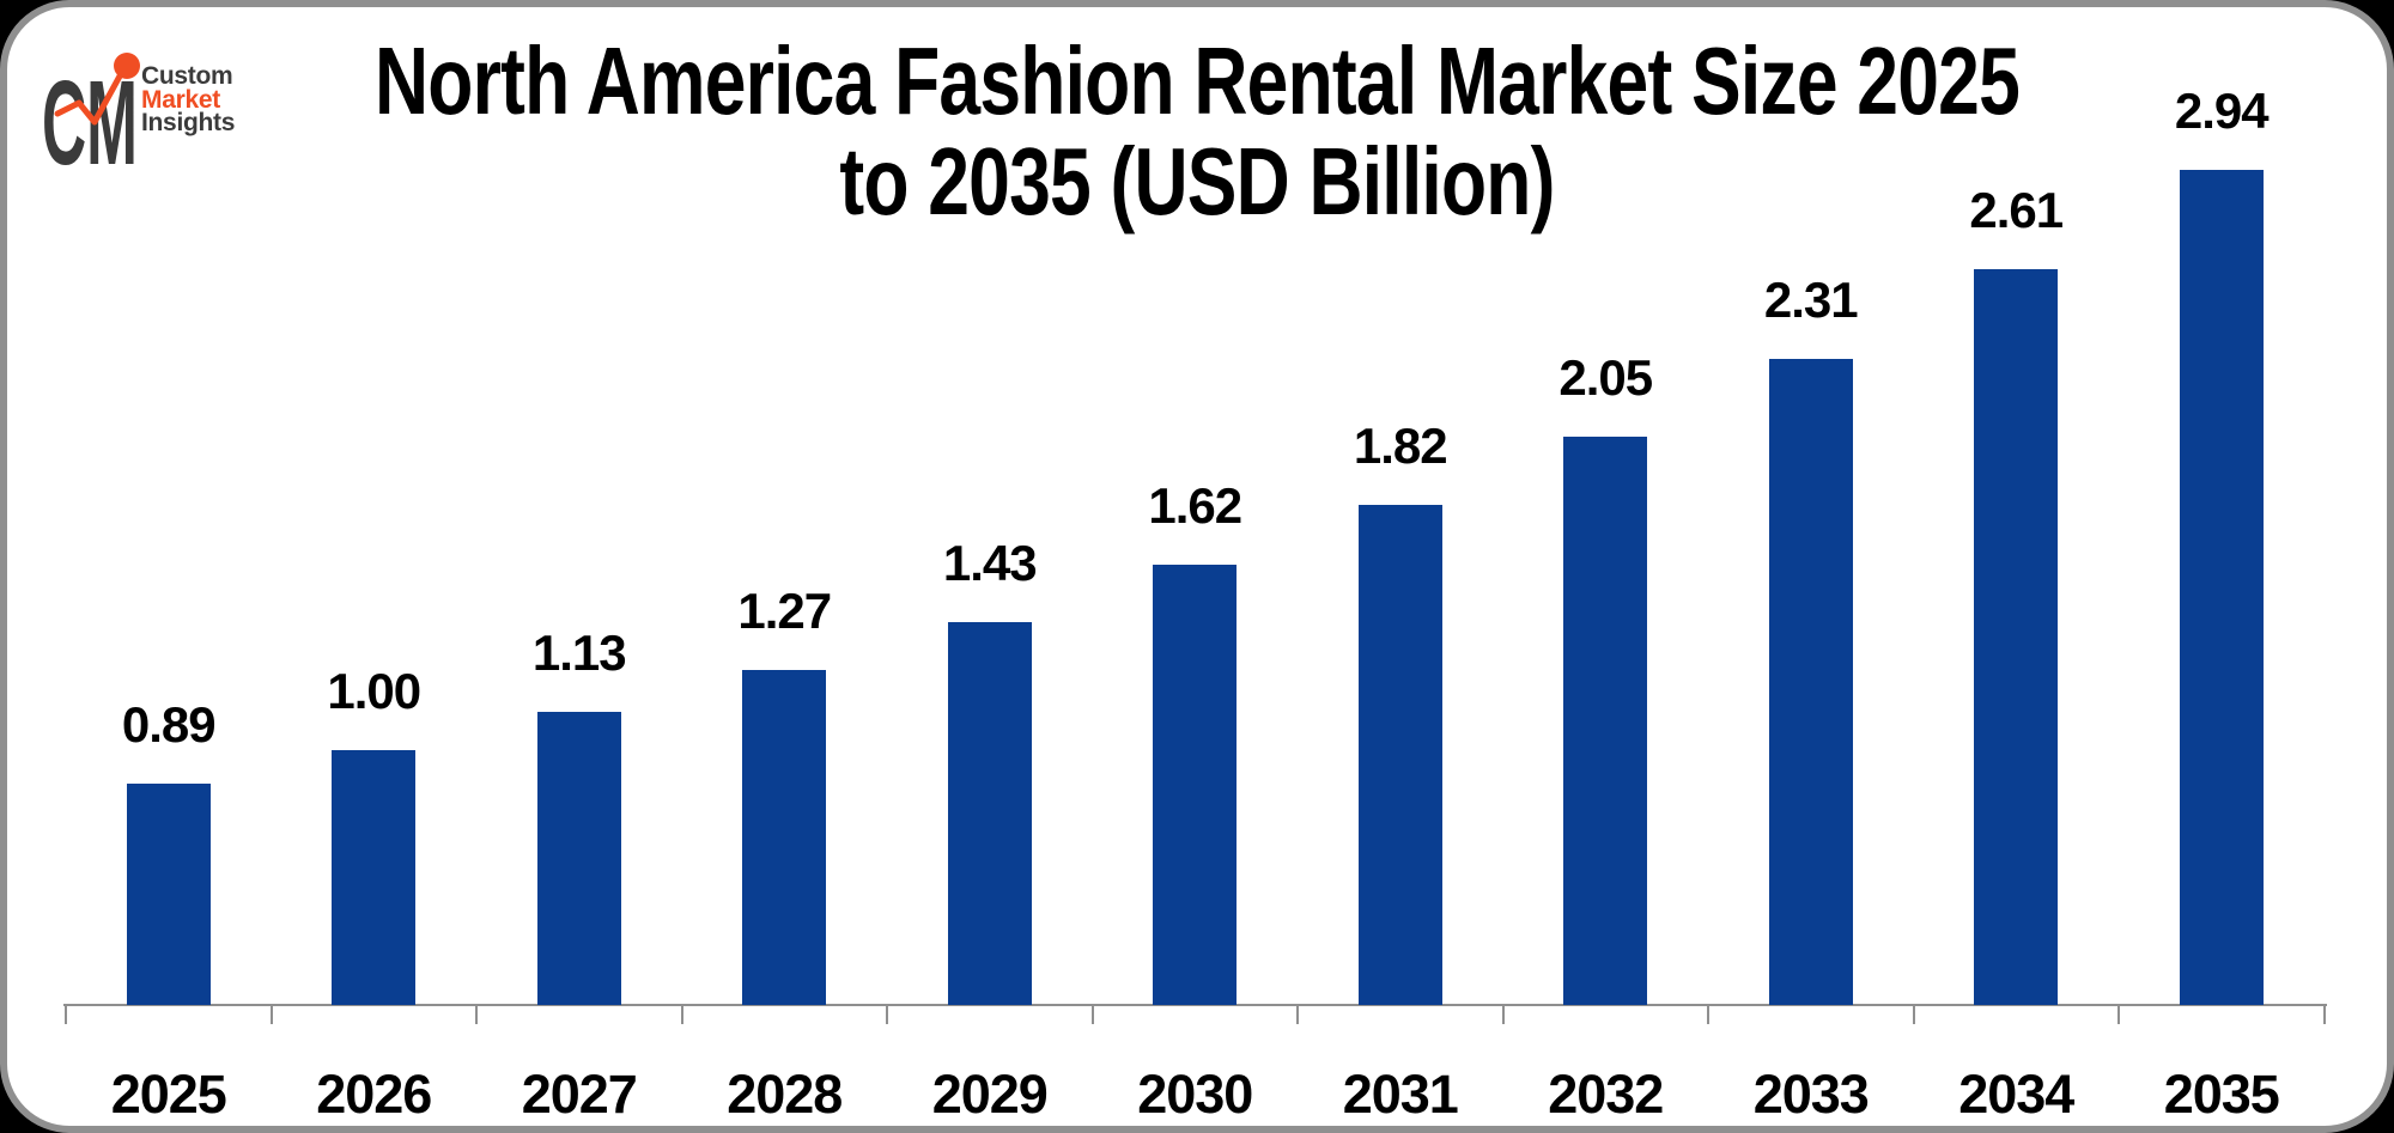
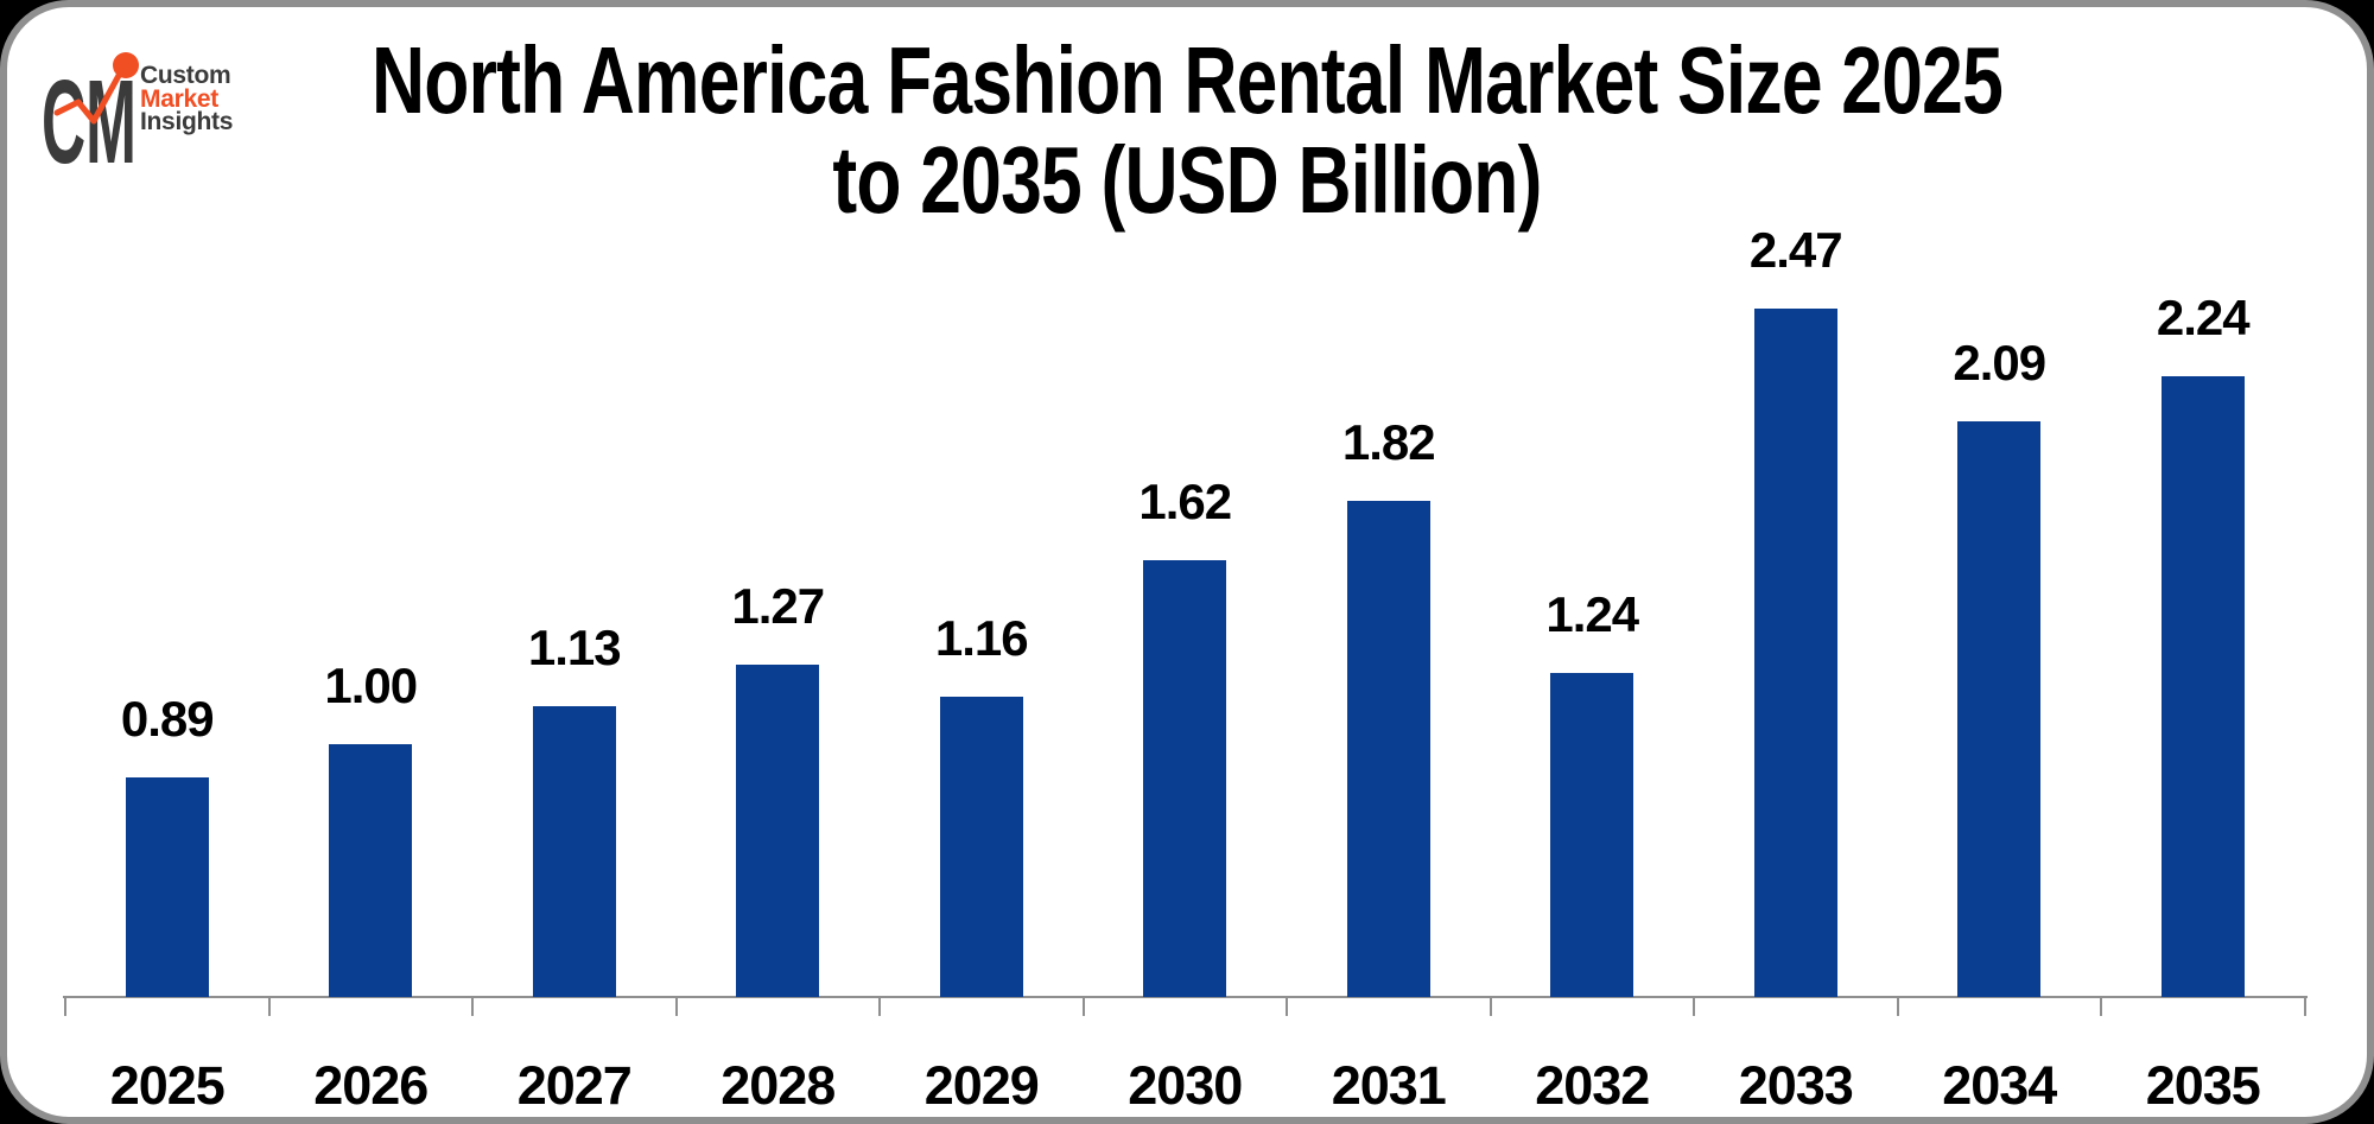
2029: 1.43 -> 1.16
2032: 2.05 -> 1.24
2033: 2.31 -> 2.47
2034: 2.61 -> 2.09
2035: 2.94 -> 2.24
